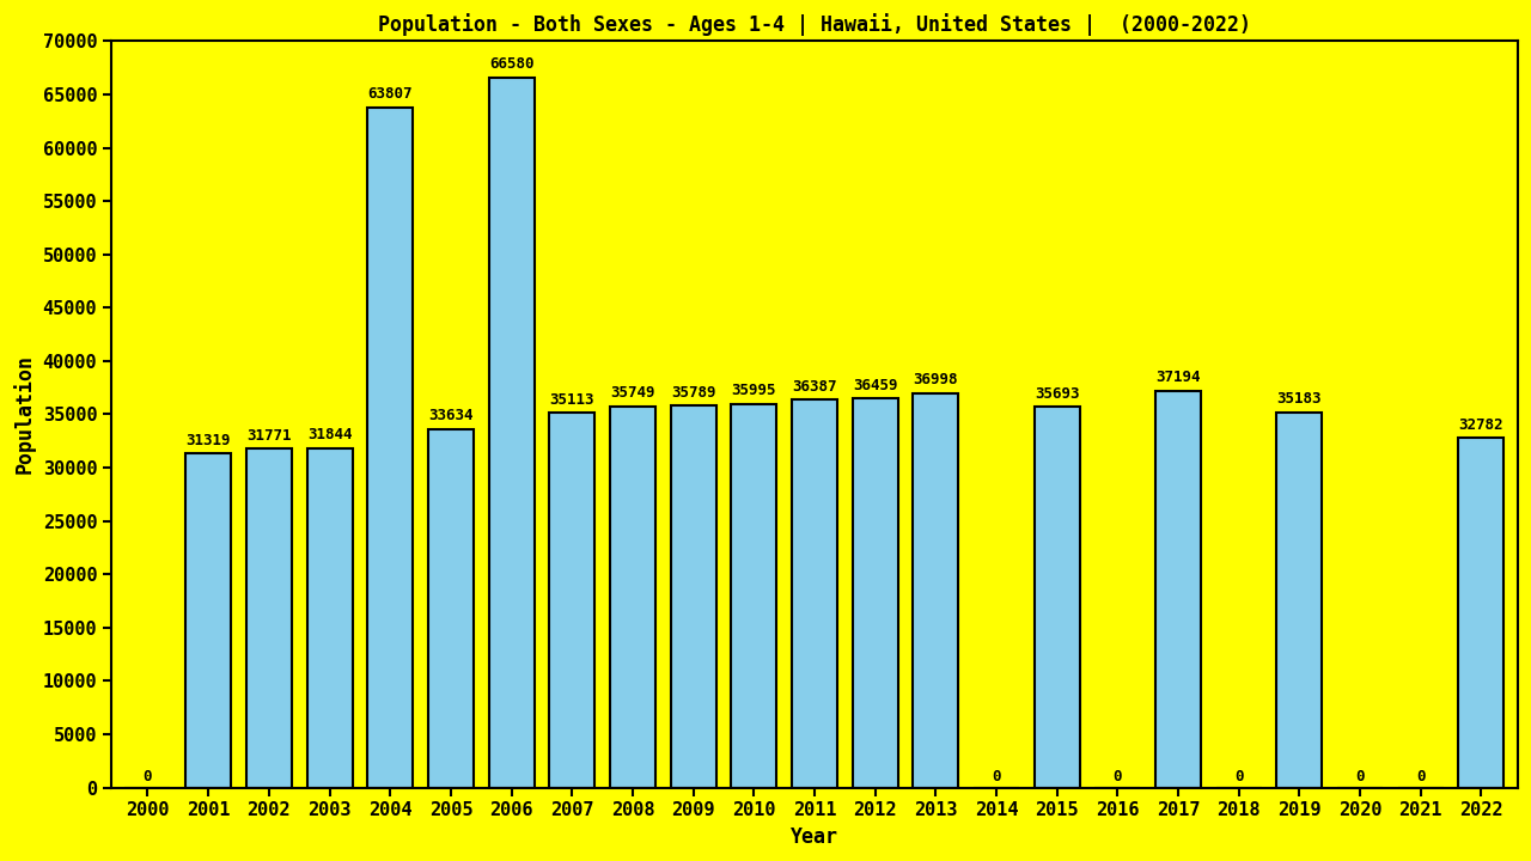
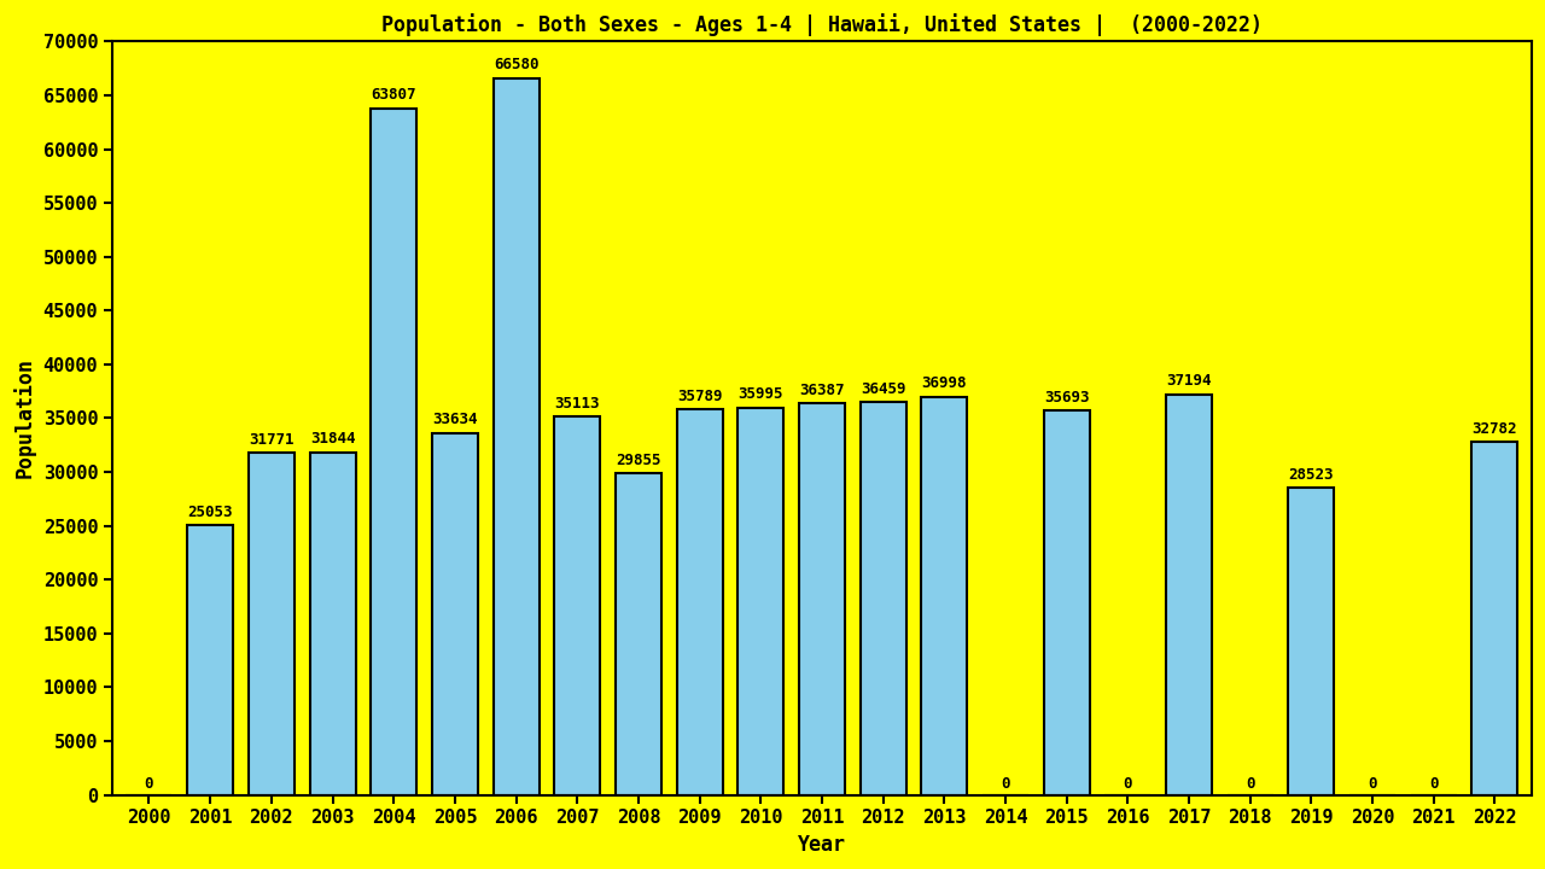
2001: 31319 -> 25053
2008: 35749 -> 29855
2019: 35183 -> 28523
